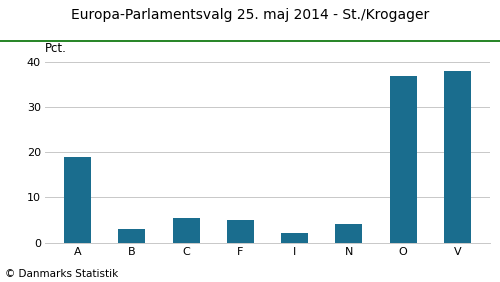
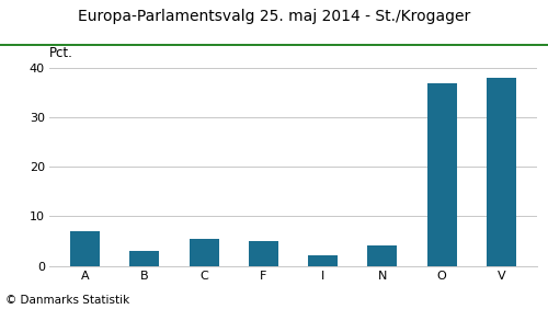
A: 19.0 -> 7.0
